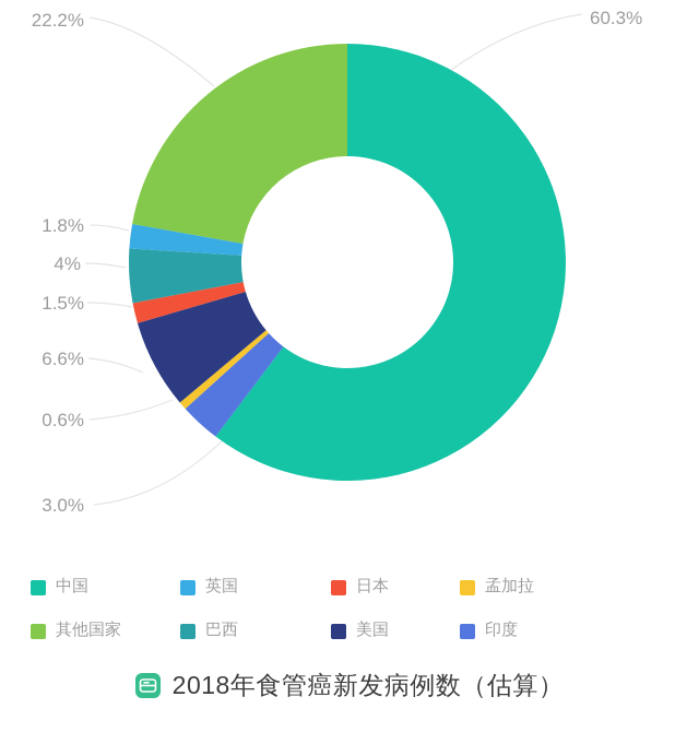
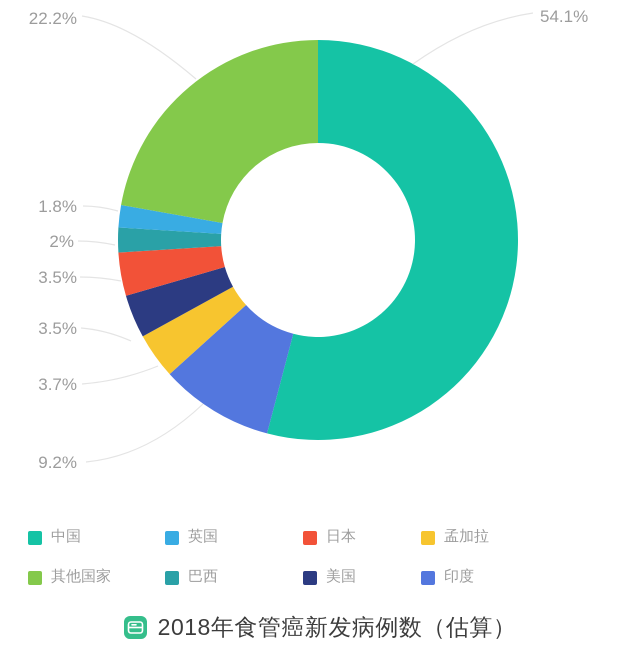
中国: 60.3% -> 54.1%
印度: 3.0% -> 9.2%
孟加拉: 0.6% -> 3.7%
美国: 6.6% -> 3.5%
日本: 1.5% -> 3.5%
巴西: 4% -> 2%
